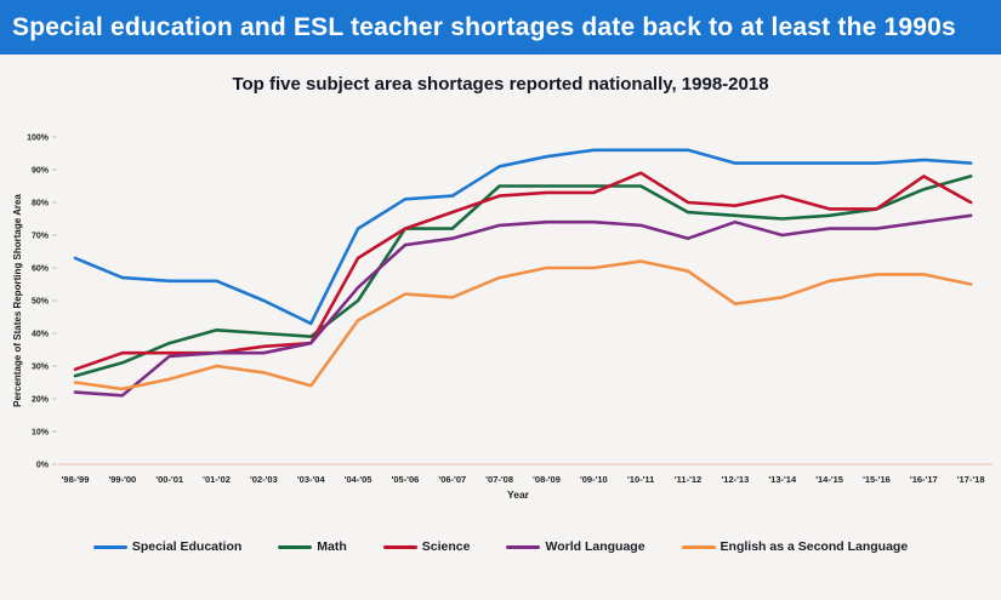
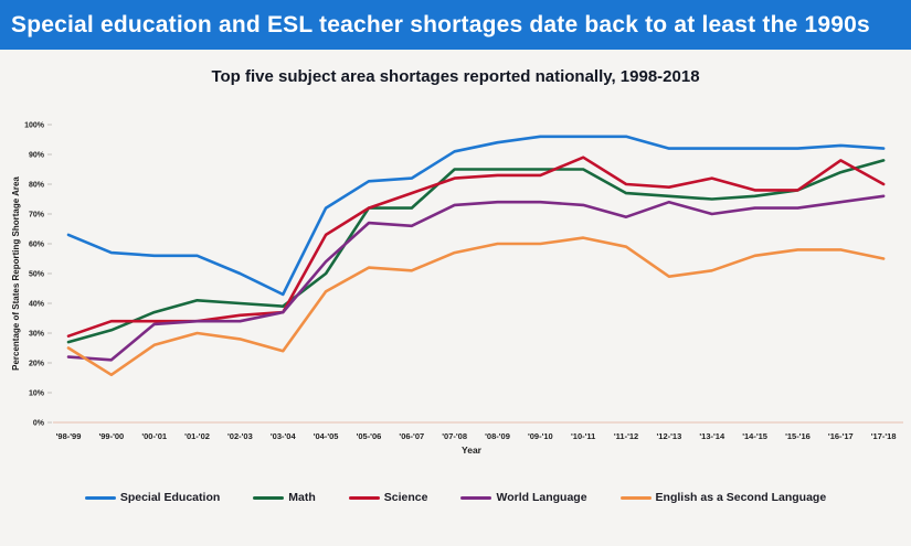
English as a Second Language/'99-'00: 23% -> 16%
World Language/'06-'07: 69% -> 66%
